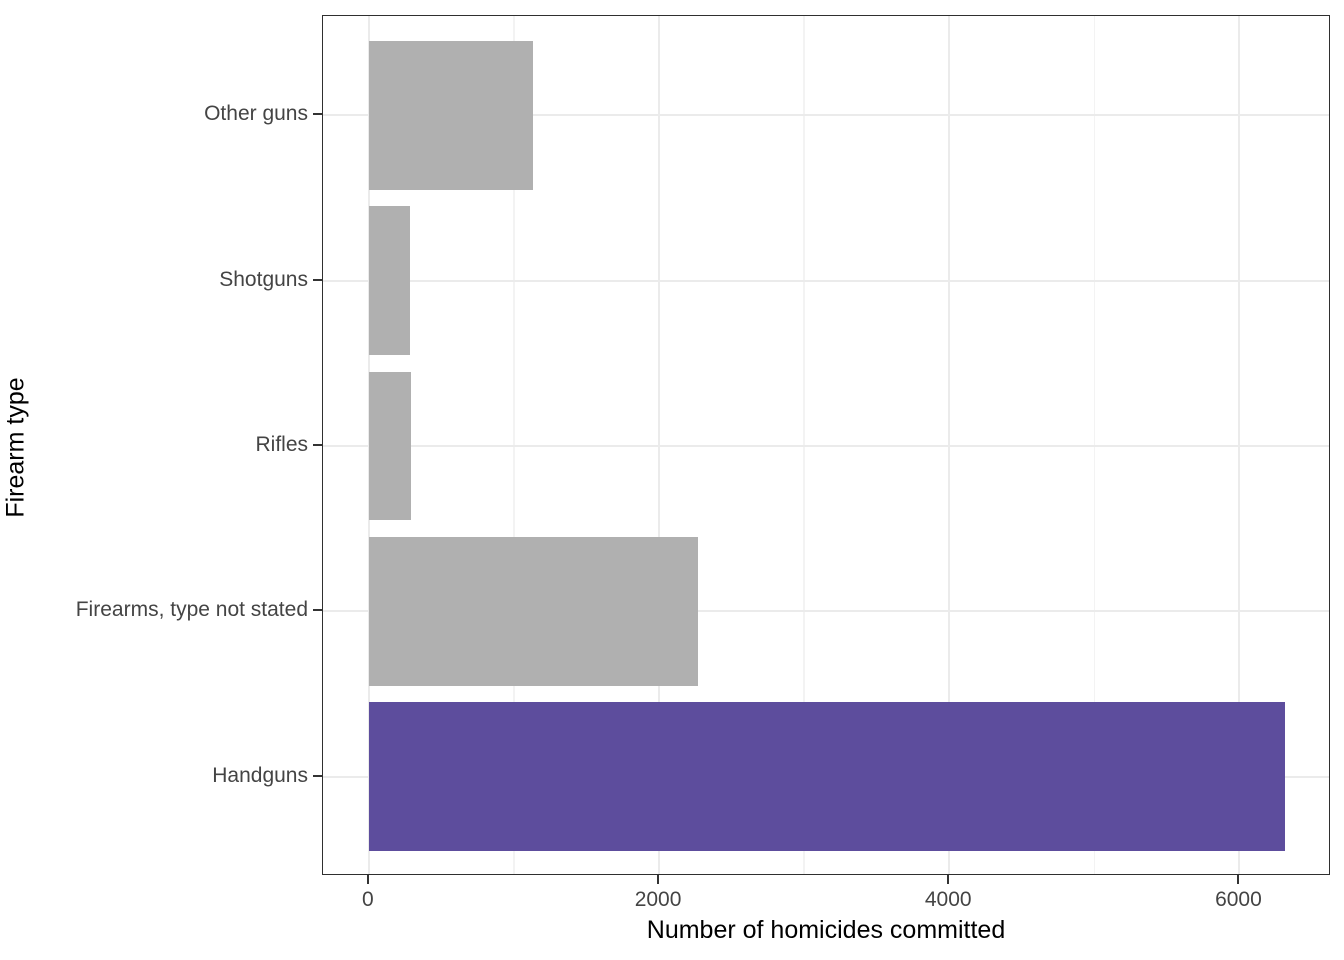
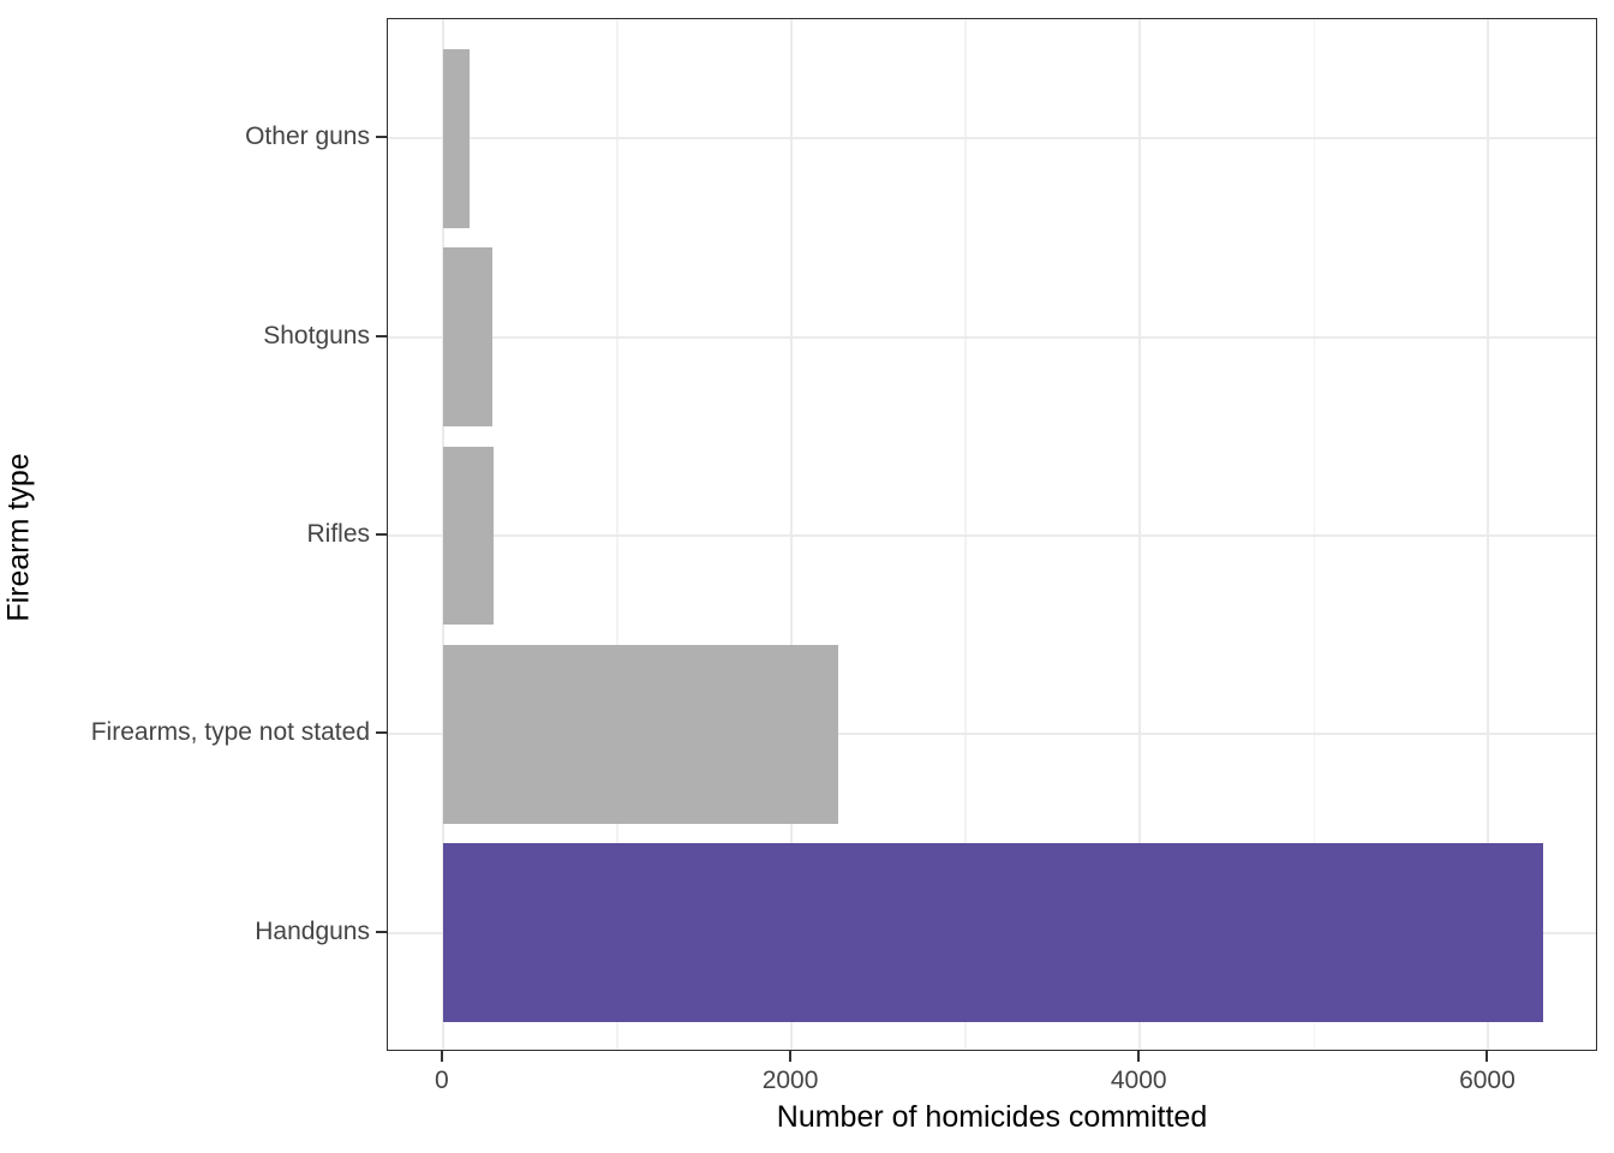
Other guns: 1130 -> 150
